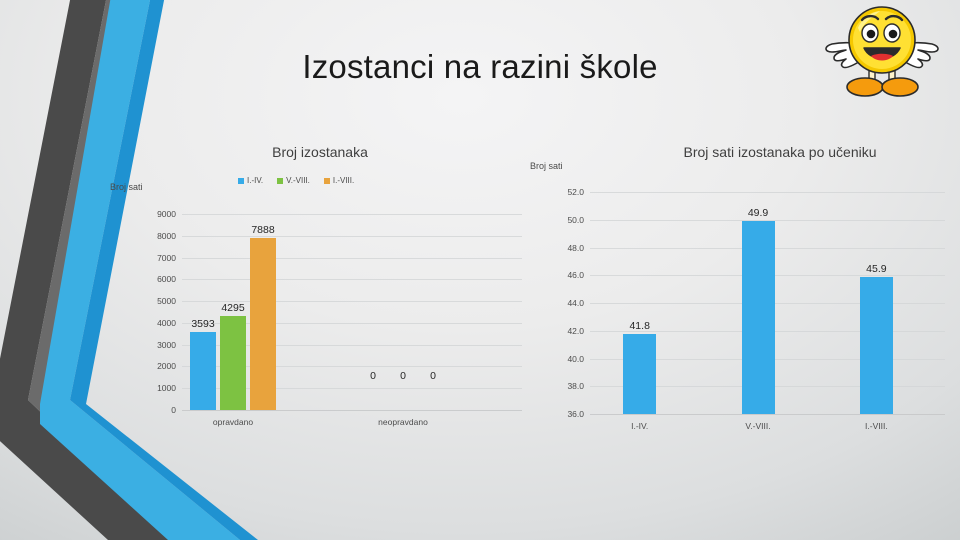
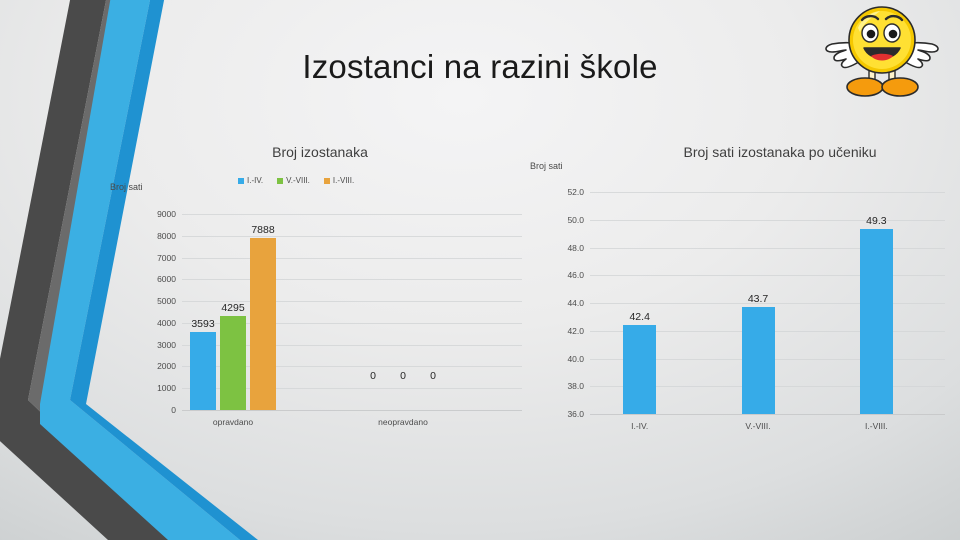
Broj sati izostanaka po učeniku/I.-IV.: 41.8 -> 42.4
Broj sati izostanaka po učeniku/V.-VIII.: 49.9 -> 43.7
Broj sati izostanaka po učeniku/I.-VIII.: 45.9 -> 49.3
